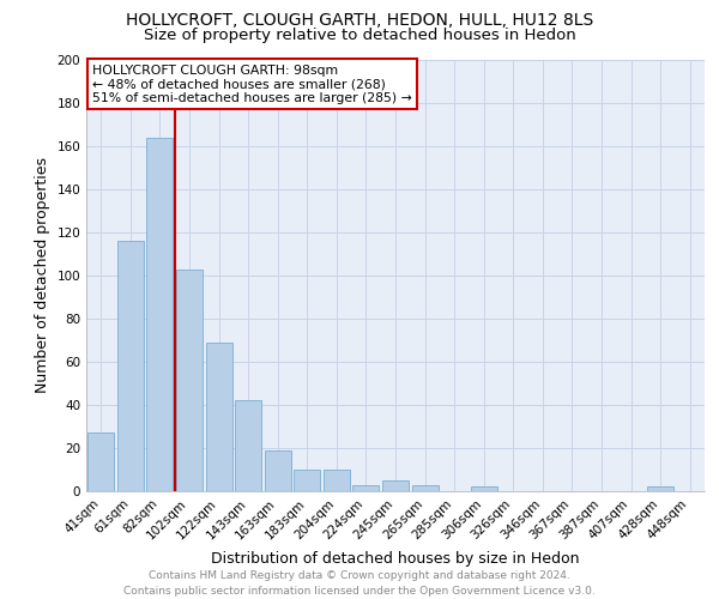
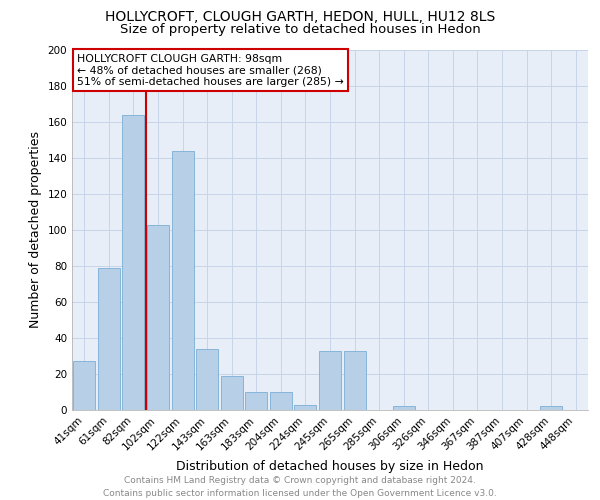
61sqm: 116 -> 79
122sqm: 69 -> 144
143sqm: 42 -> 34
245sqm: 5 -> 33
265sqm: 3 -> 33
